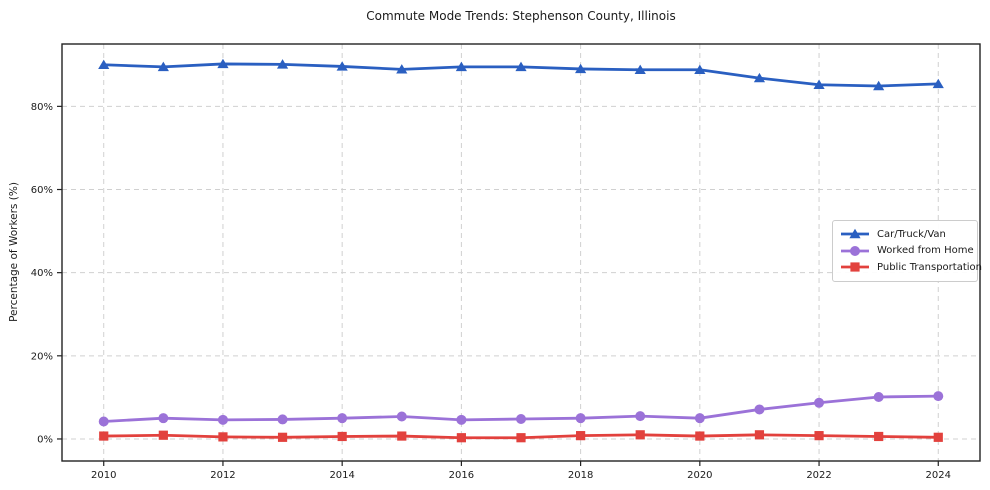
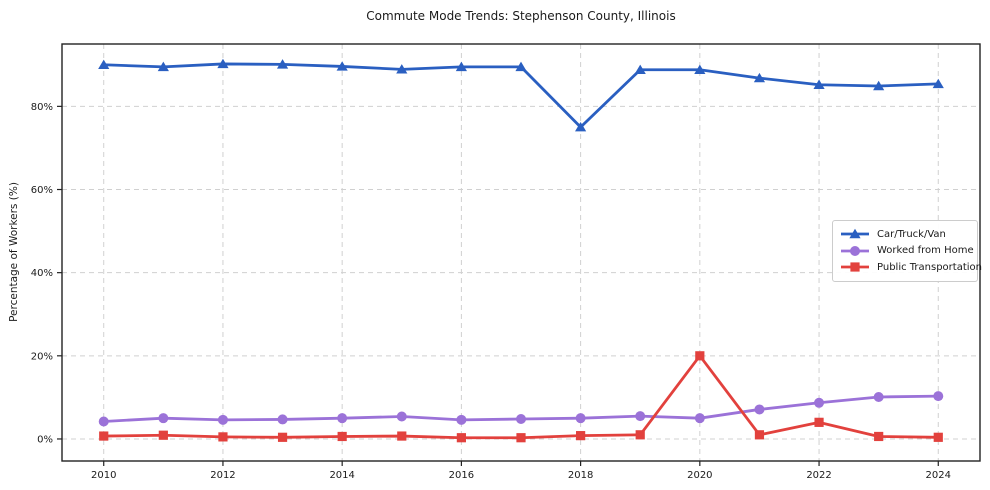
Car/Truck/Van/2018: 89% -> 75%
Public Transportation/2020: 1% -> 20%
Public Transportation/2022: 1% -> 4%
